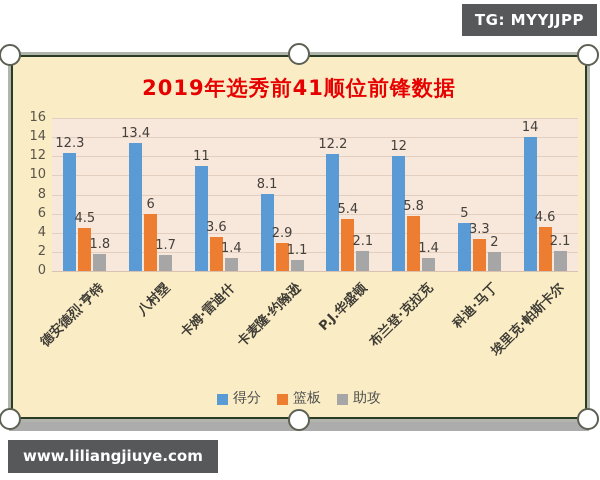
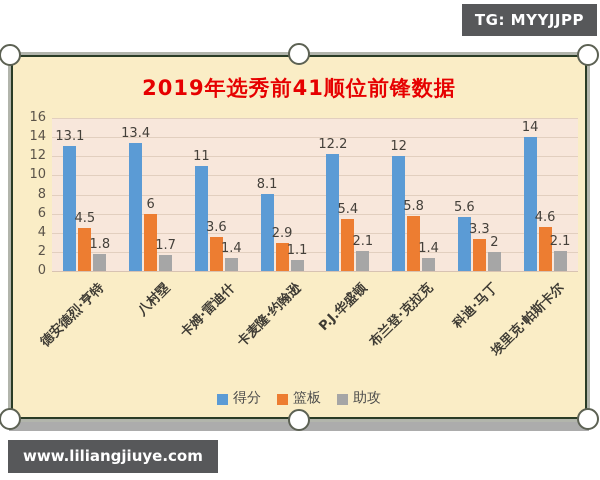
得分/德安德烈·亨特: 12.3 -> 13.1
得分/科迪·马丁: 5 -> 5.6
